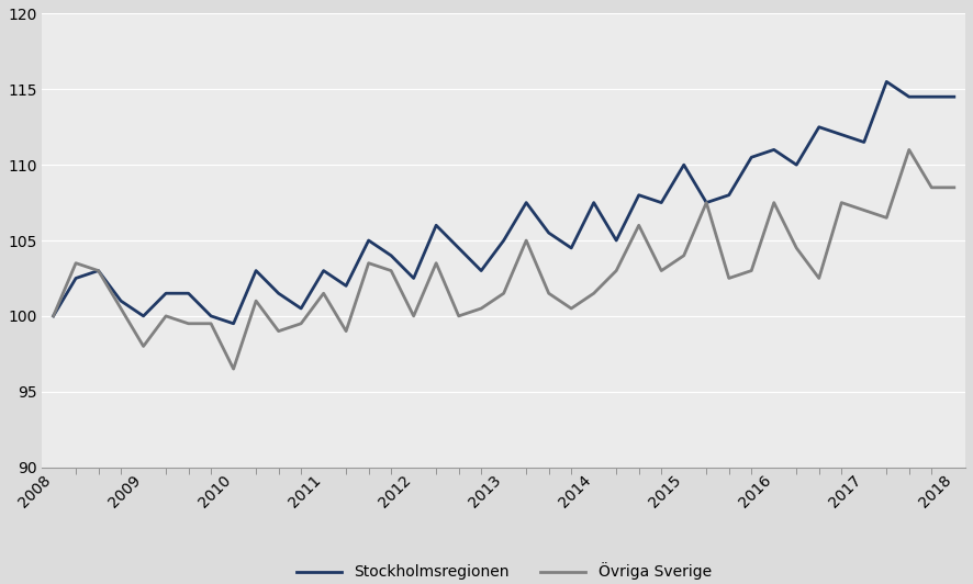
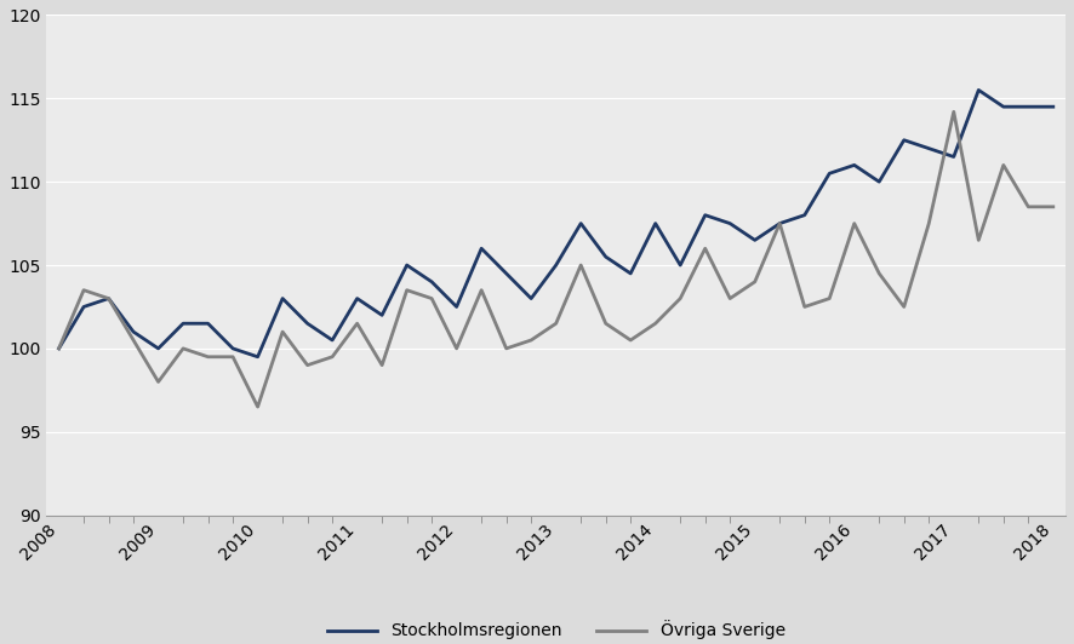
Stockholmsregionen/2015: 110.0 -> 106.5
Övriga Sverige/2017: 107.0 -> 114.2
